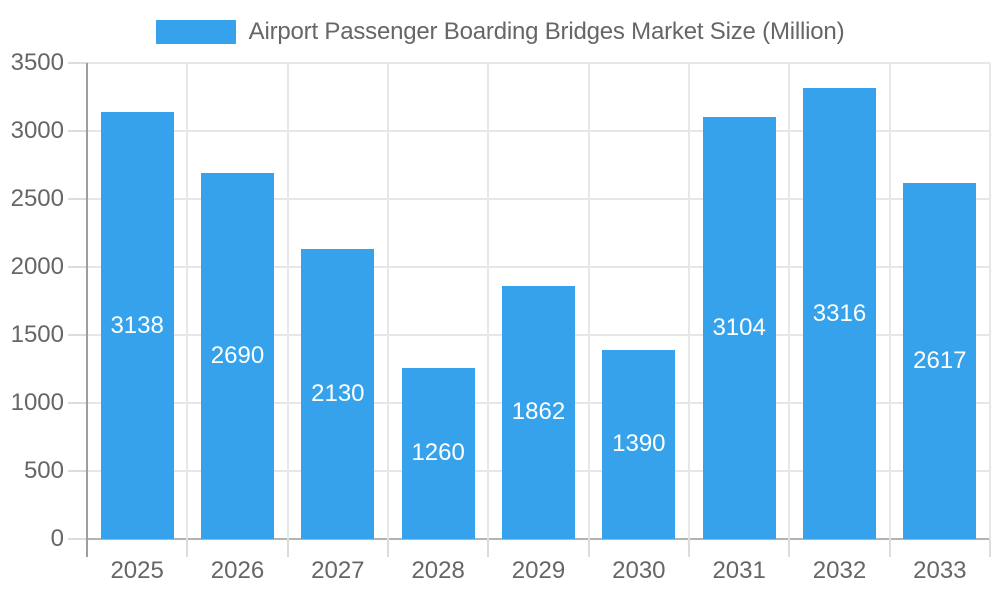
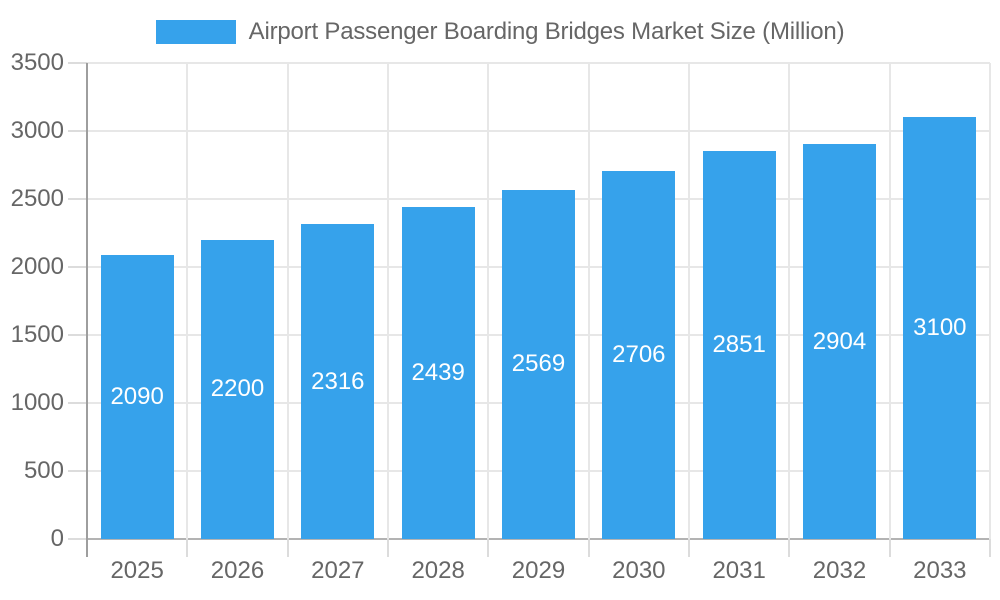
2025: 3138 -> 2090
2026: 2690 -> 2200
2027: 2130 -> 2316
2028: 1260 -> 2439
2029: 1862 -> 2569
2030: 1390 -> 2706
2031: 3104 -> 2851
2032: 3316 -> 2904
2033: 2617 -> 3100
